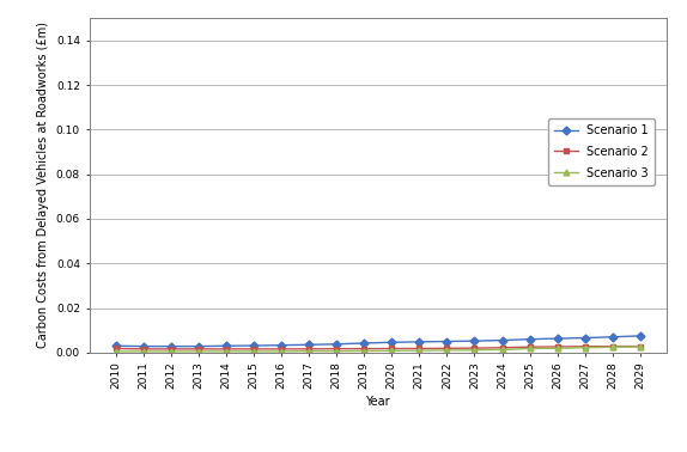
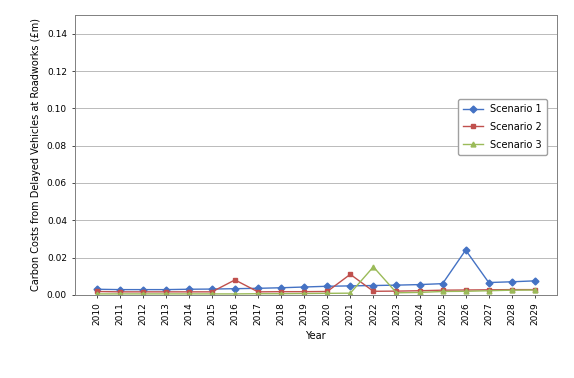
Scenario 2/2016: 0.002 -> 0.008
Scenario 2/2021: 0.002 -> 0.011
Scenario 3/2022: 0.001 -> 0.015
Scenario 1/2026: 0.006 -> 0.024
